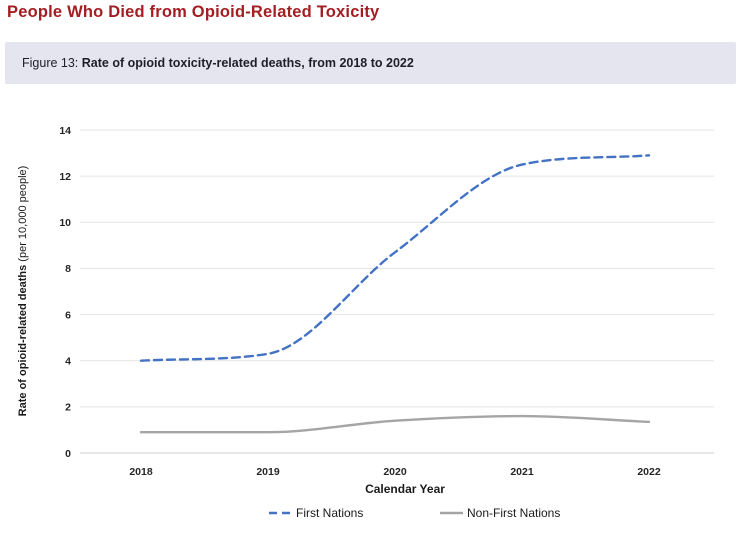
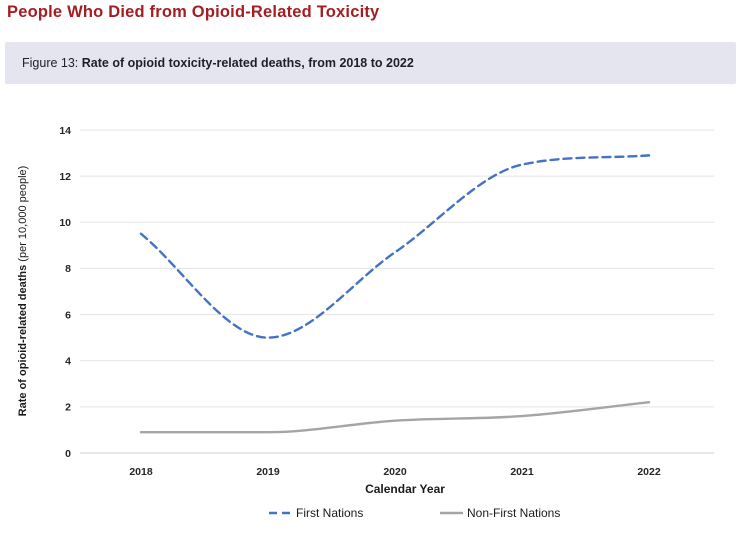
First Nations/2018: 4.0 -> 9.5
First Nations/2019: 4.3 -> 5.0
Non-First Nations/2022: 1.4 -> 2.2
